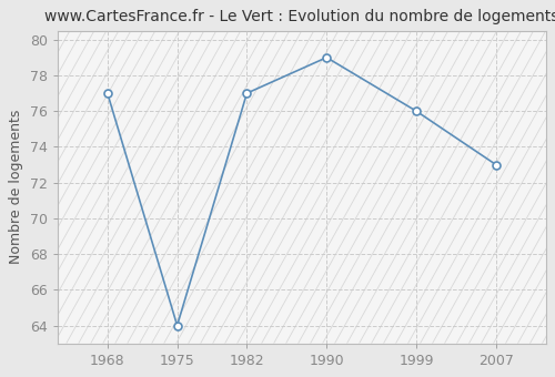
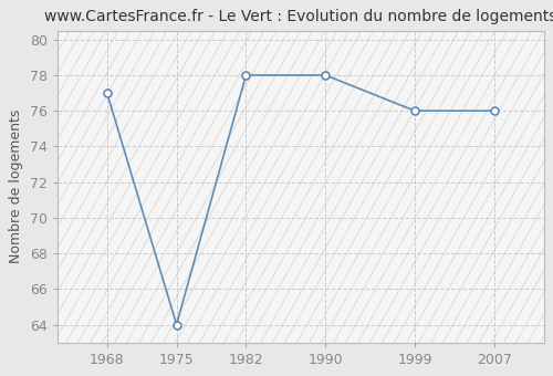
1982: 77 -> 78
1990: 79 -> 78
2007: 73 -> 76
